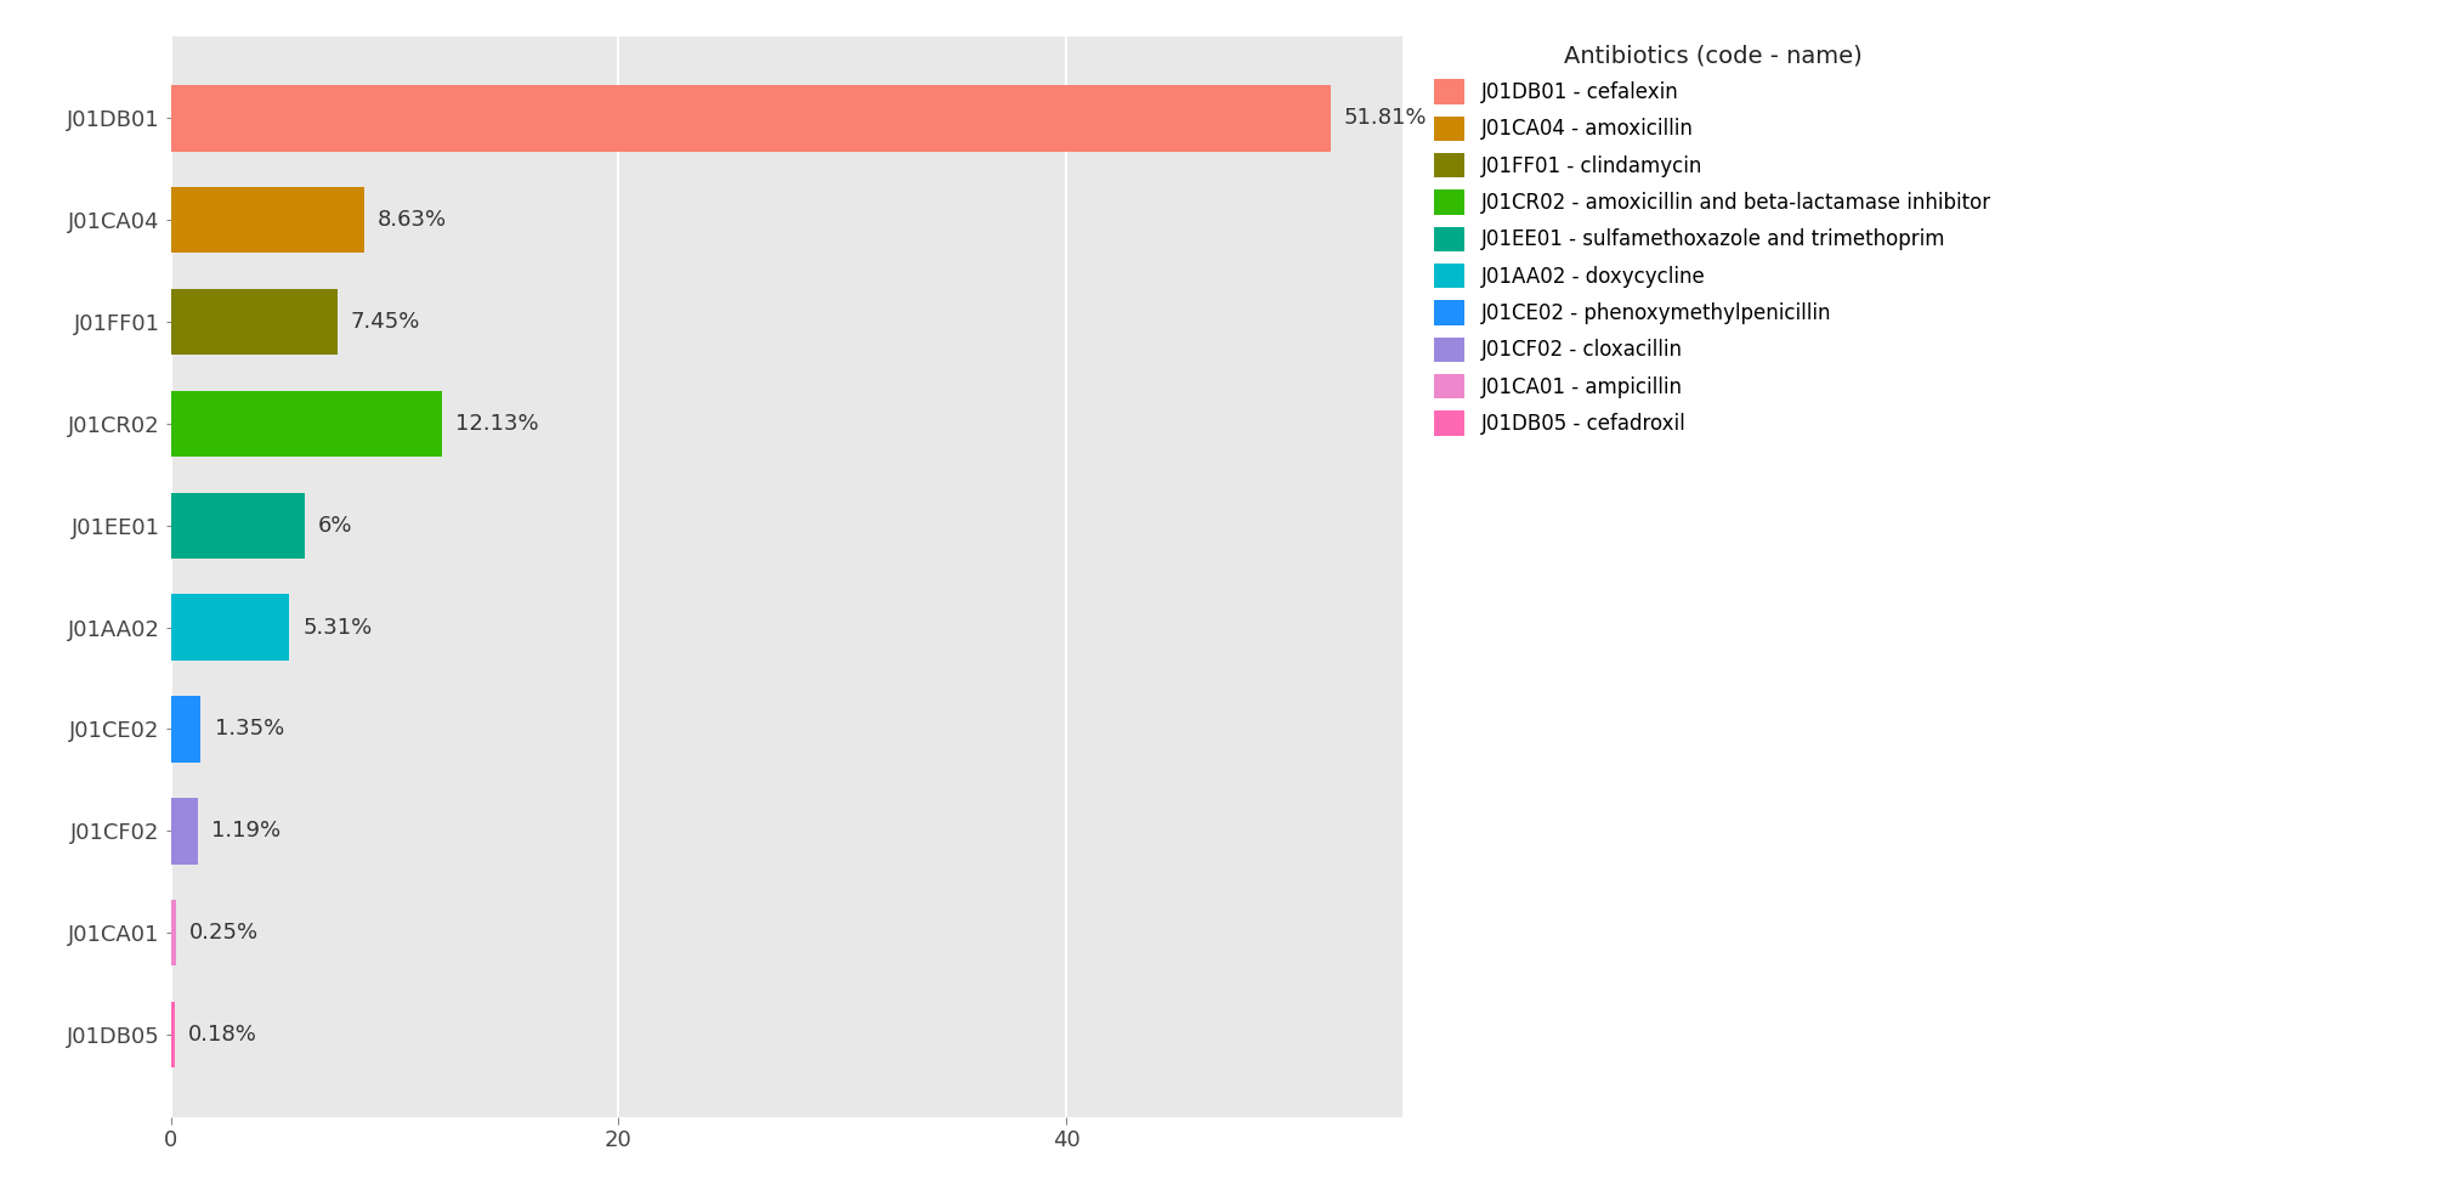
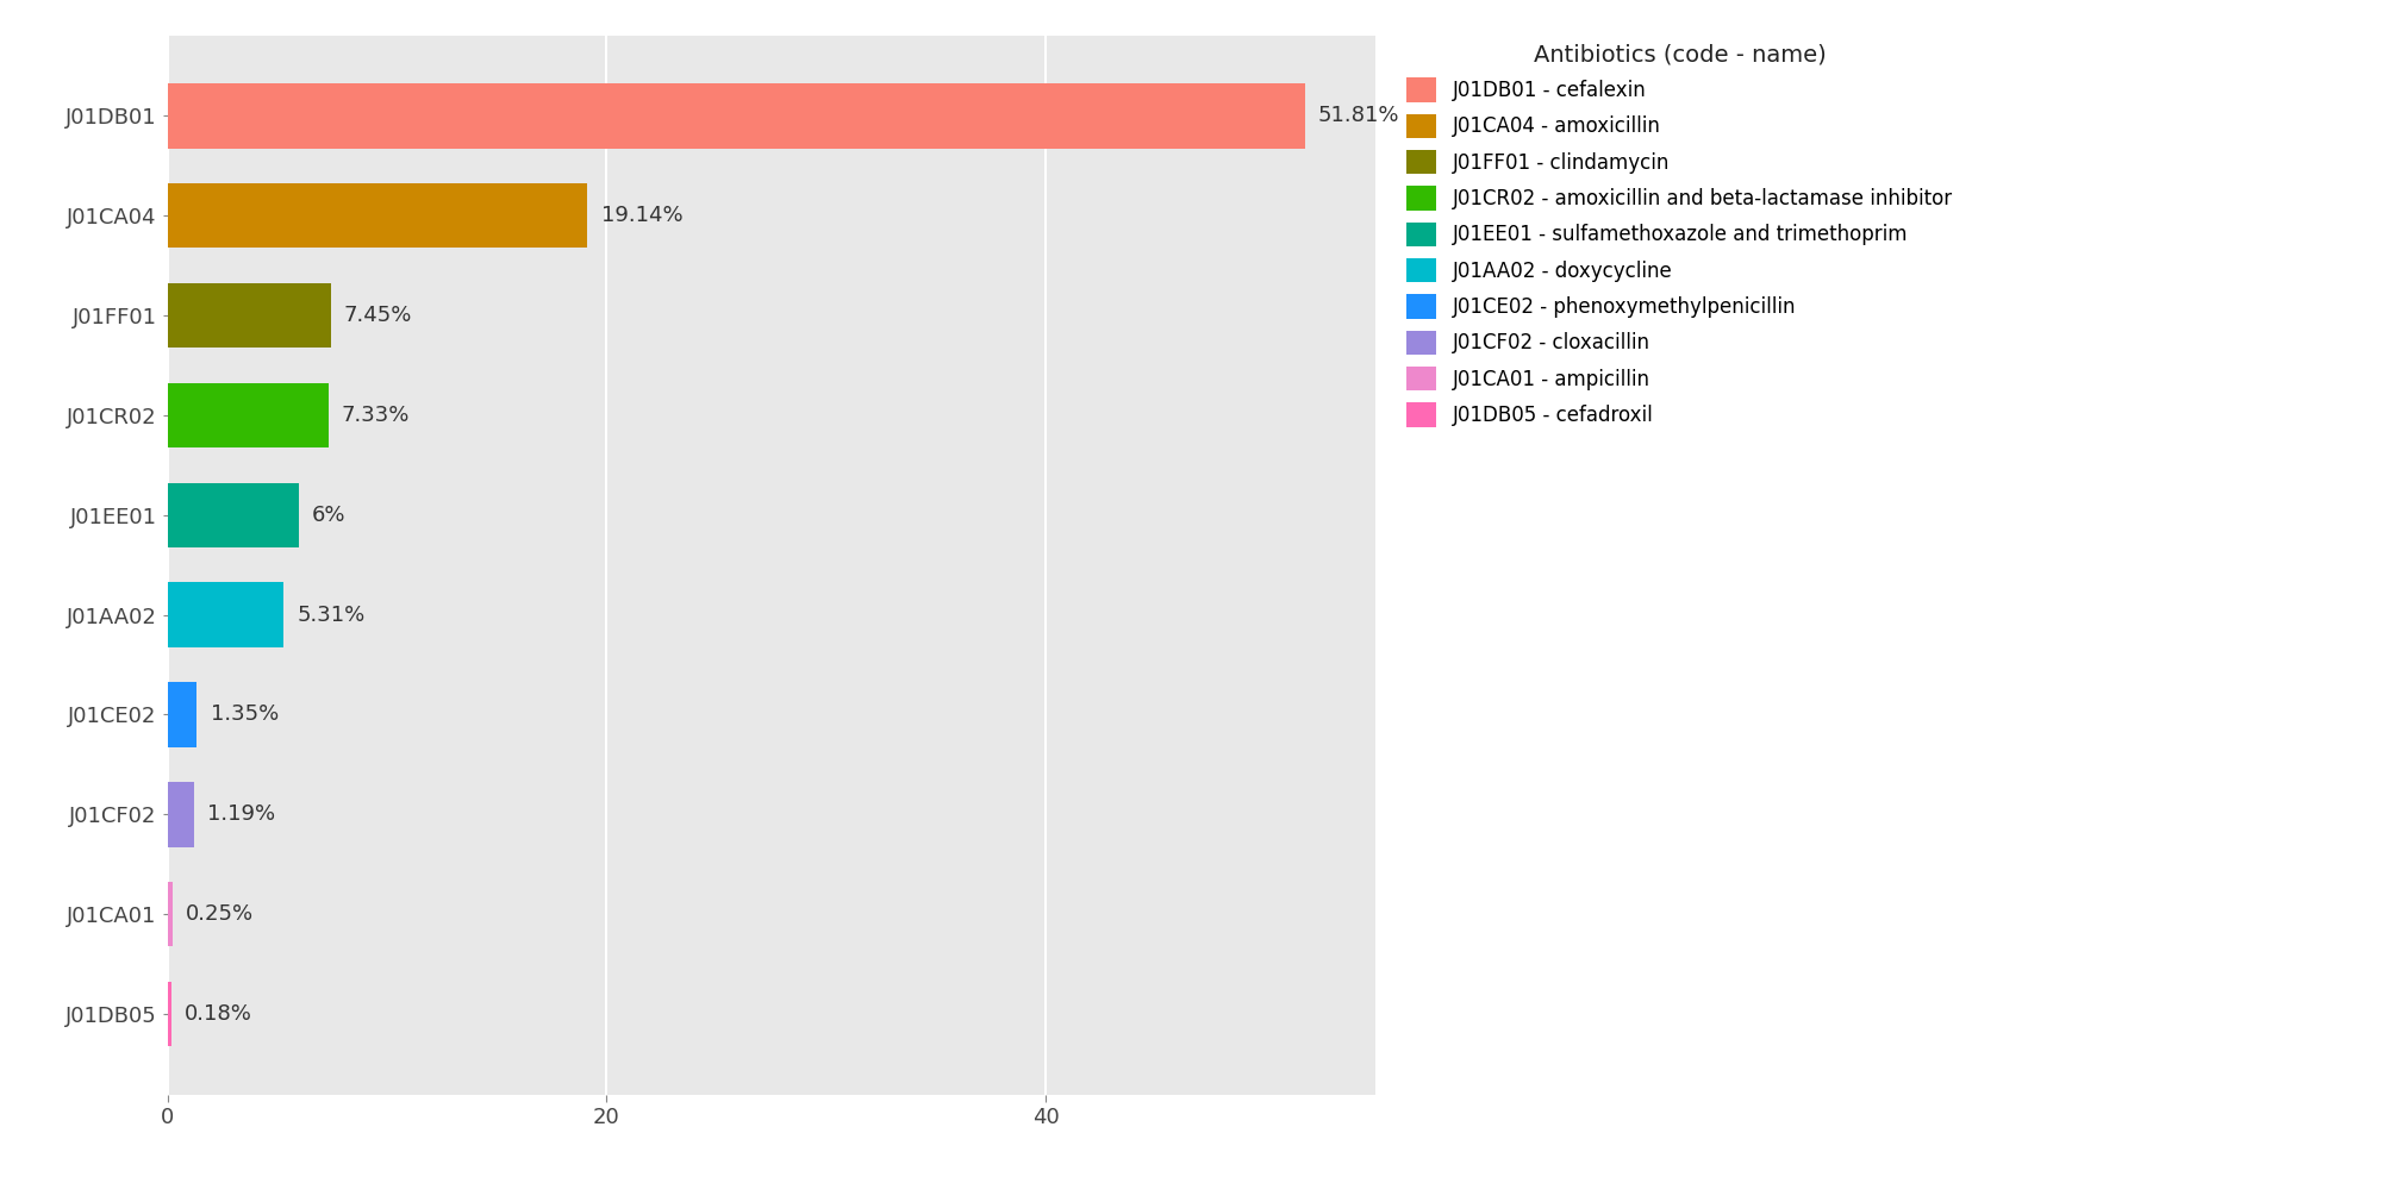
J01CA04: 8.63% -> 19.14%
J01CR02: 12.13% -> 7.33%
